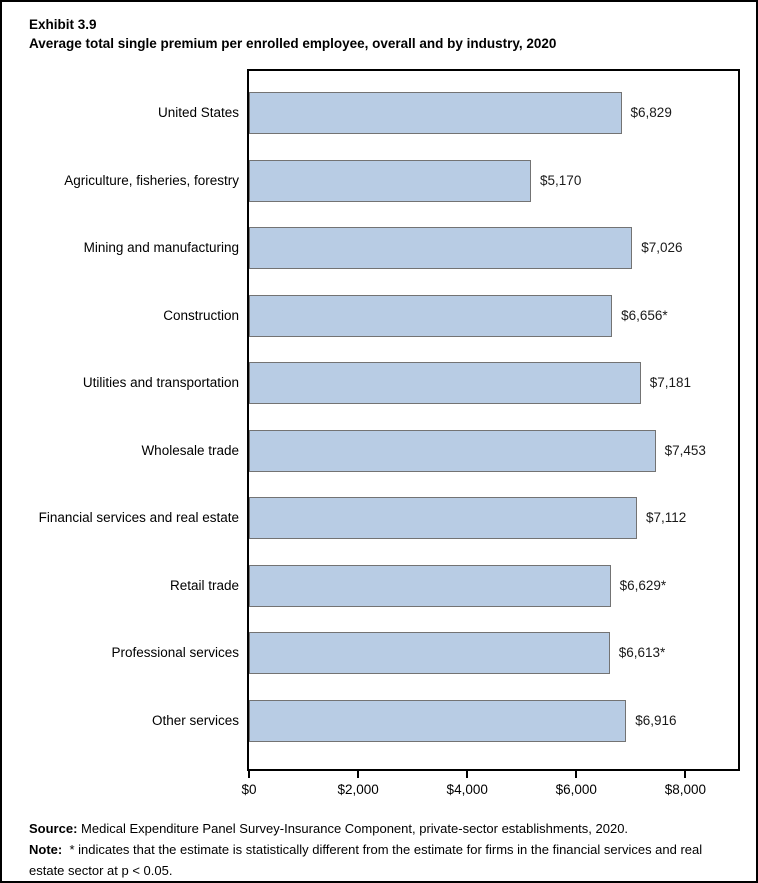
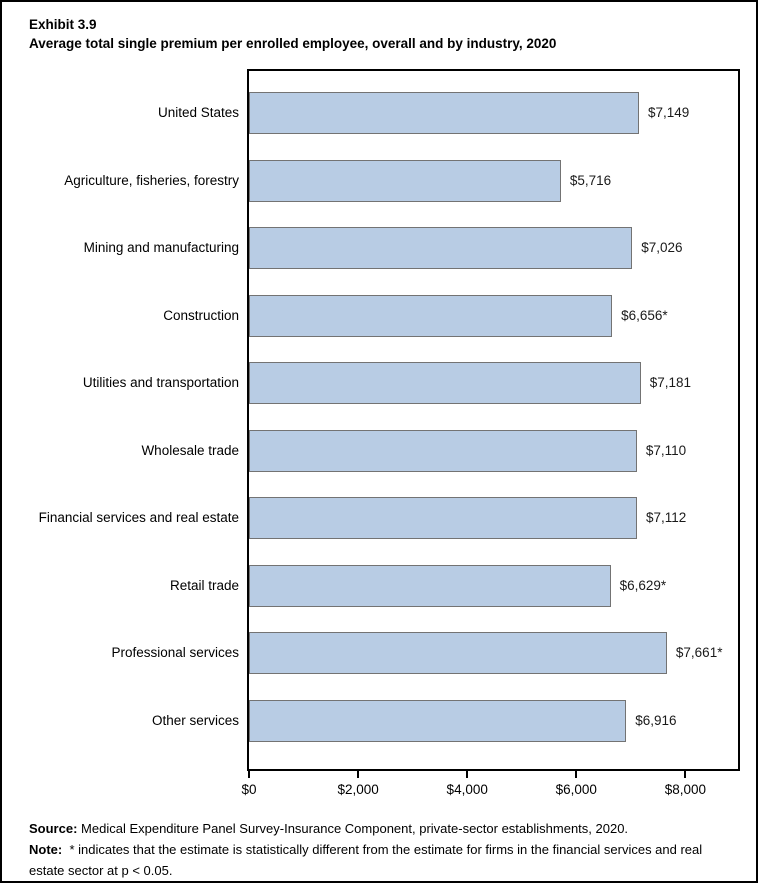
United States: $6,829 -> $7,149
Agriculture, fisheries, forestry: $5,170 -> $5,716
Wholesale trade: $7,453 -> $7,110
Professional services: 6,613 -> 7,661
